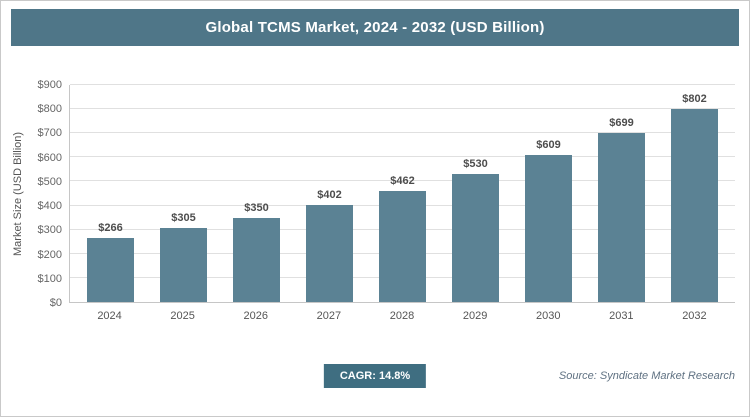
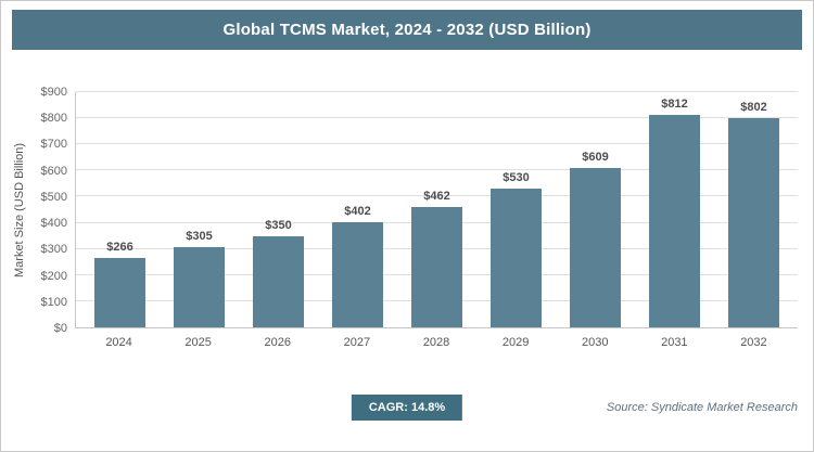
2031: $699 -> $812
